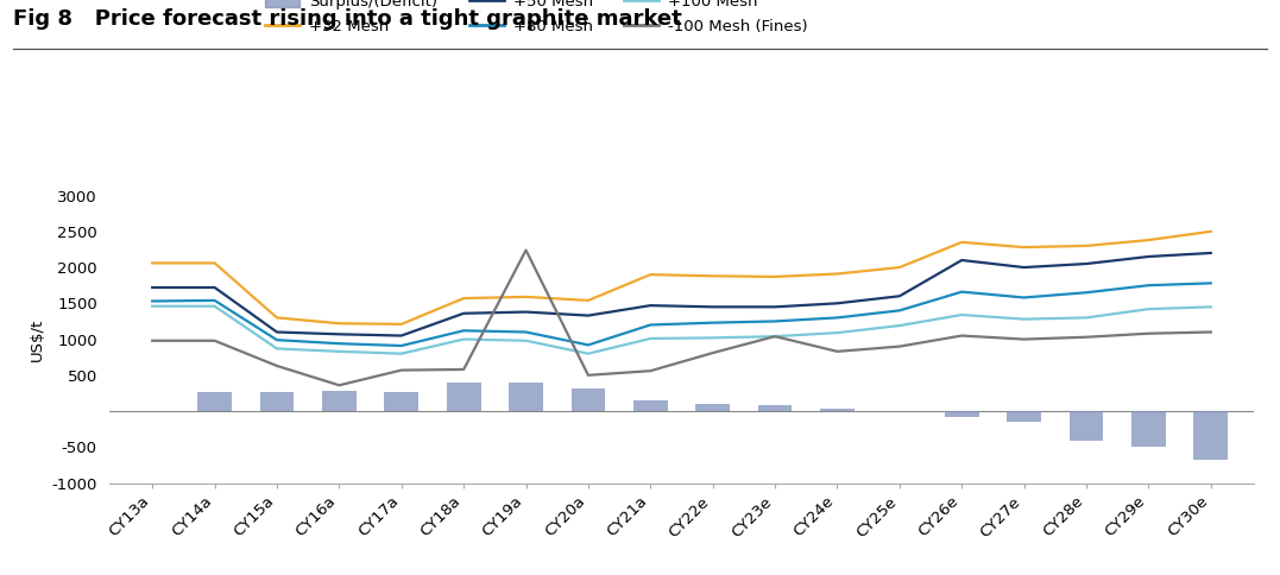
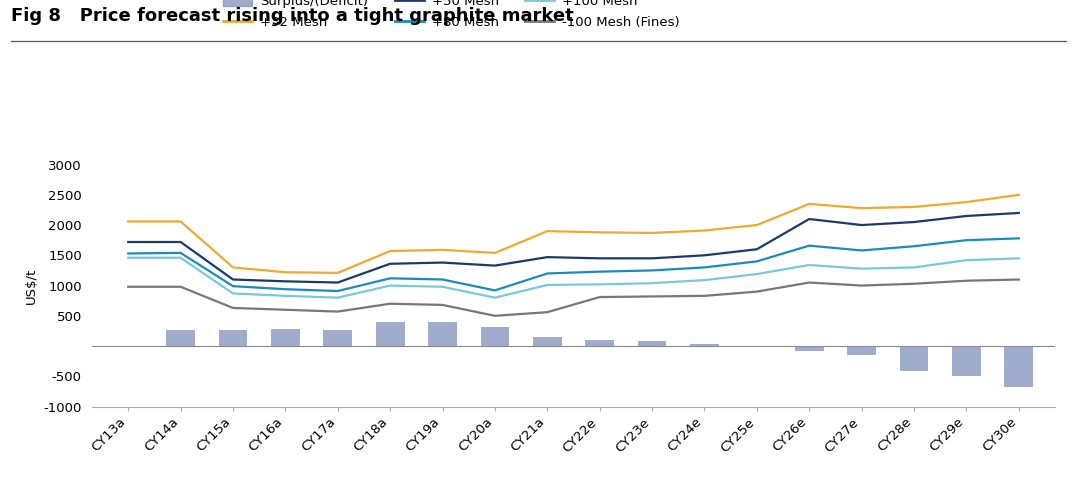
-100 Mesh (Fines)/CY16a: 360 -> 600
-100 Mesh (Fines)/CY18a: 580 -> 700
-100 Mesh (Fines)/CY19a: 2240 -> 680
-100 Mesh (Fines)/CY23e: 1040 -> 820
